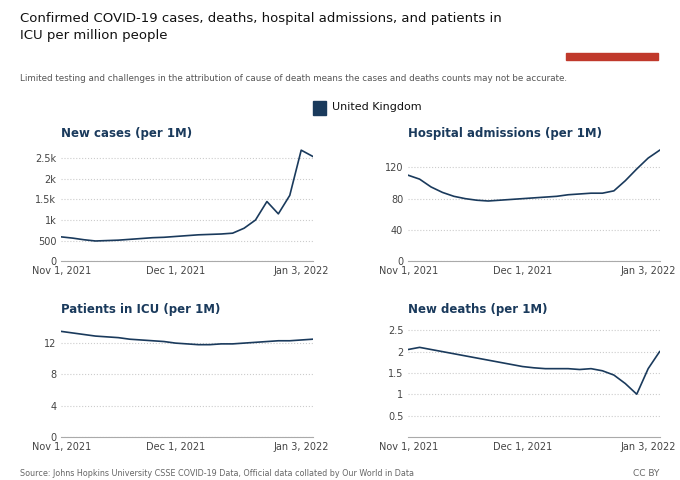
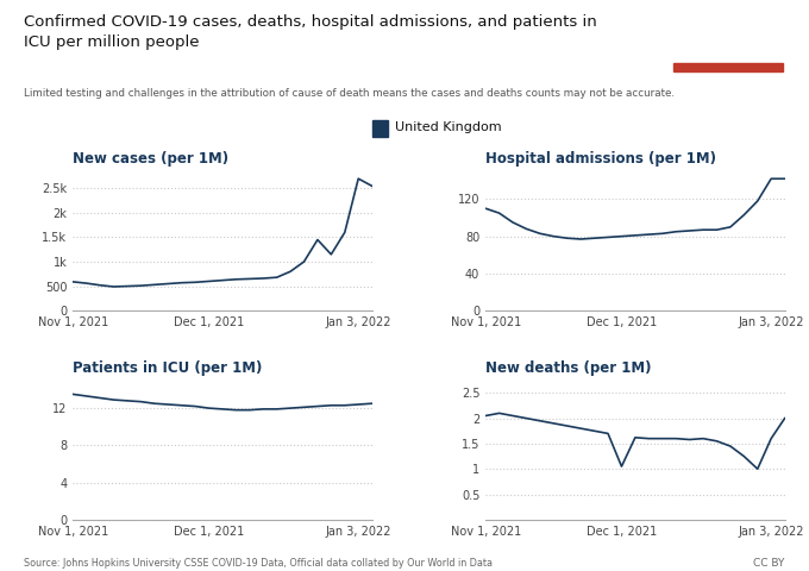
Hospital admissions (per 1M)/Jan 3, 2022: 132 -> 142
New deaths (per 1M)/Dec 1, 2021: 1.65 -> 1.05
